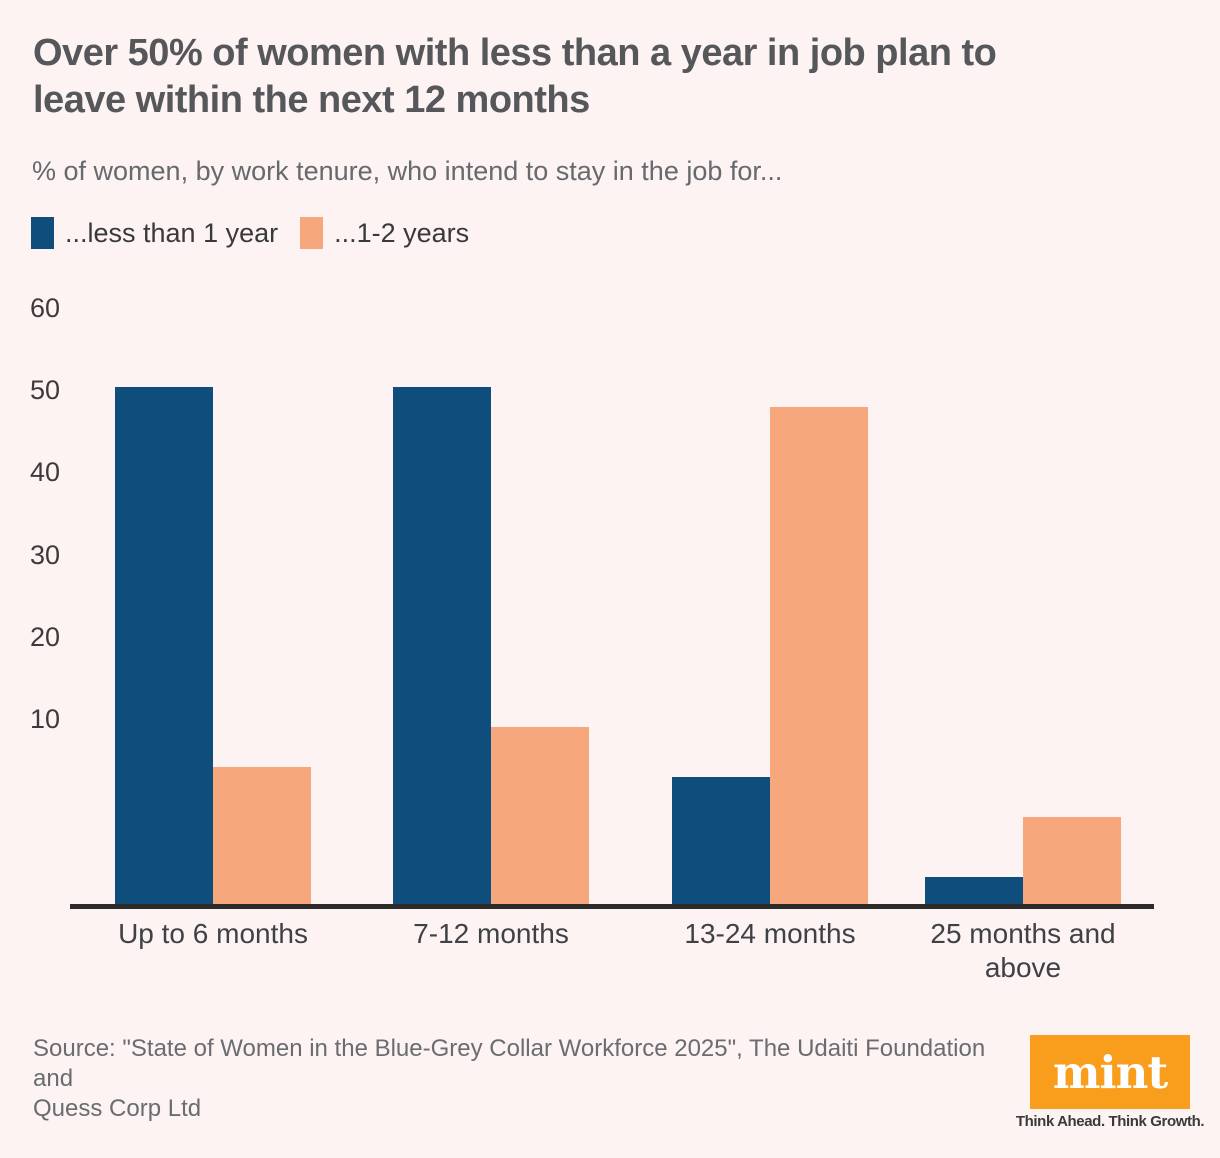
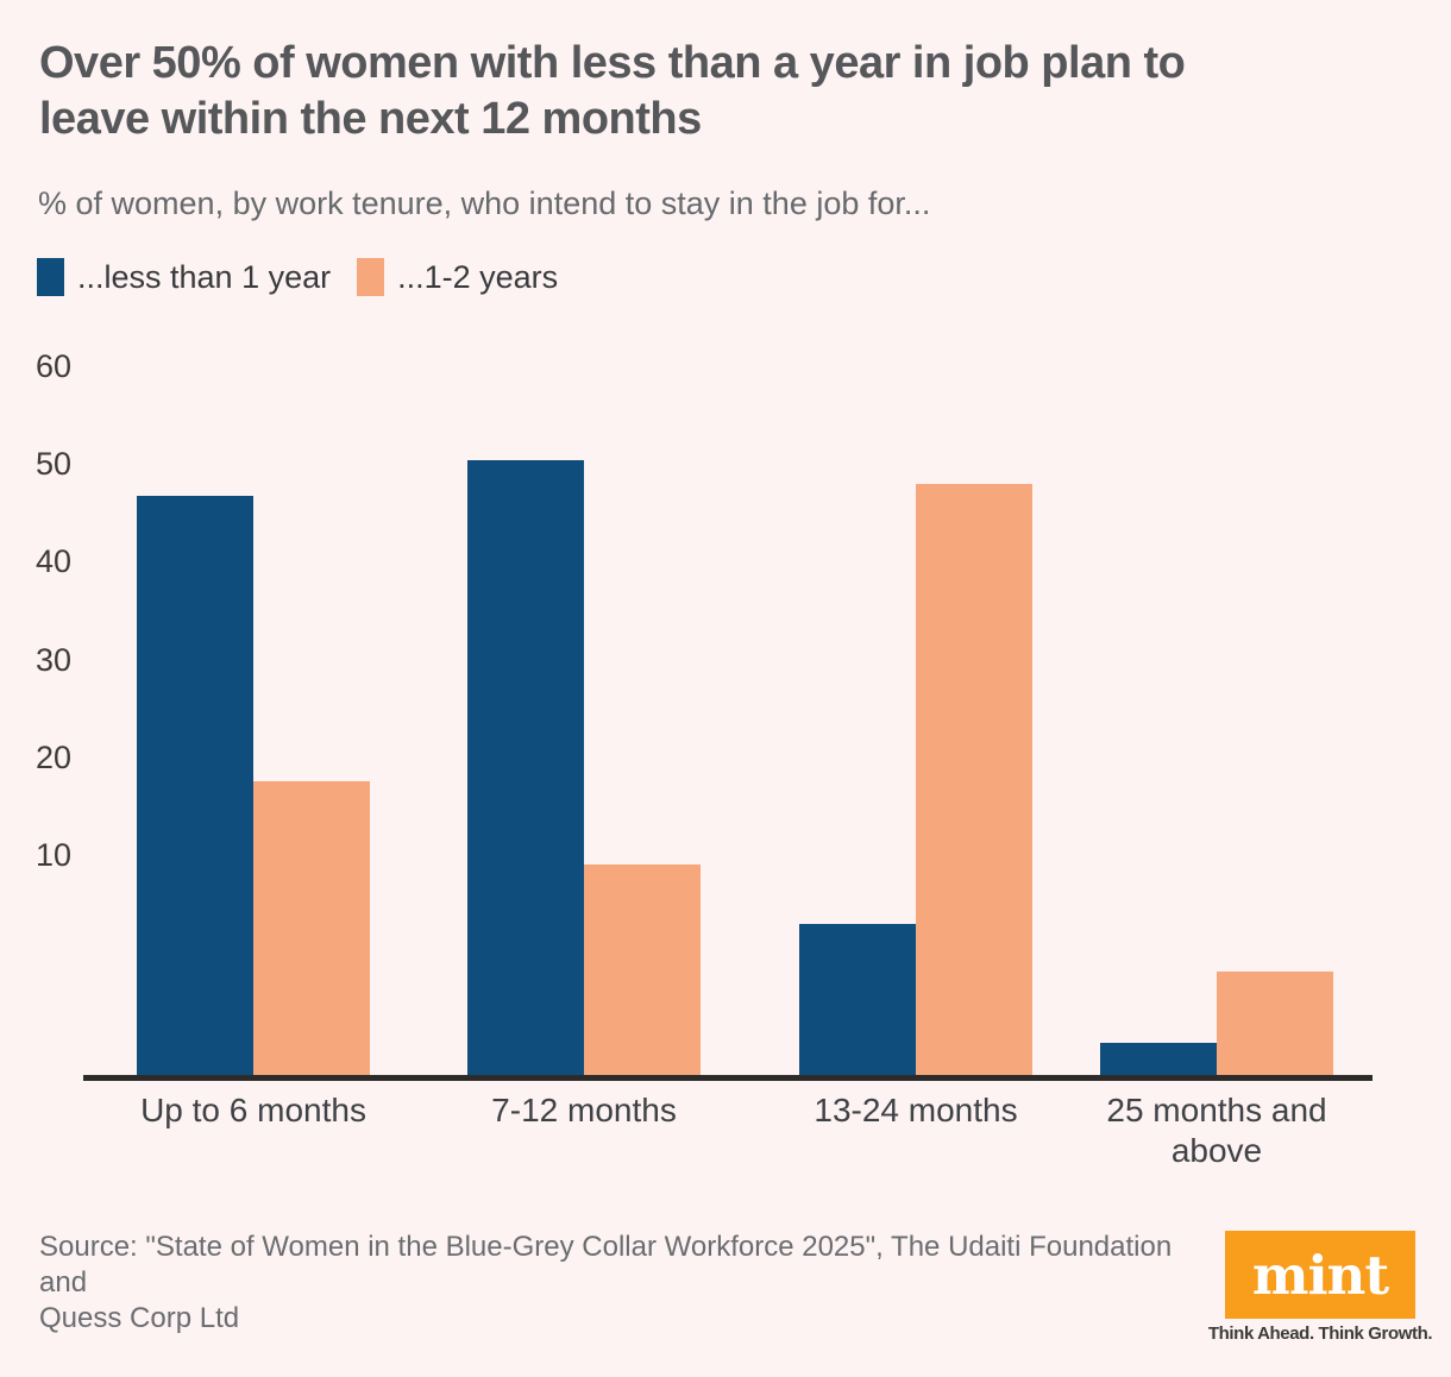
...less than 1 year/Up to 6 months: 52 -> 49
...1-2 years/Up to 6 months: 14 -> 25
